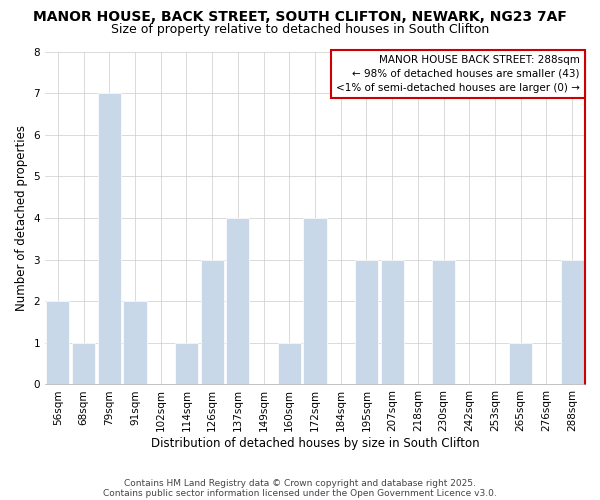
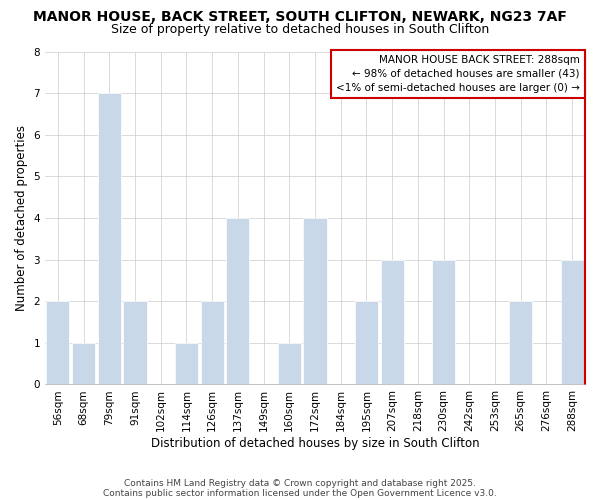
126sqm: 3 -> 2
195sqm: 3 -> 2
265sqm: 1 -> 2
